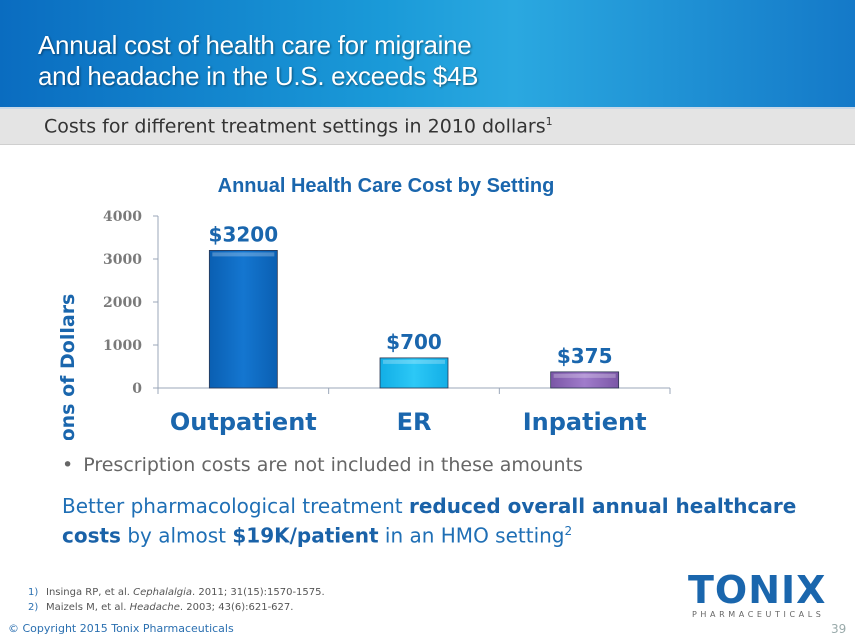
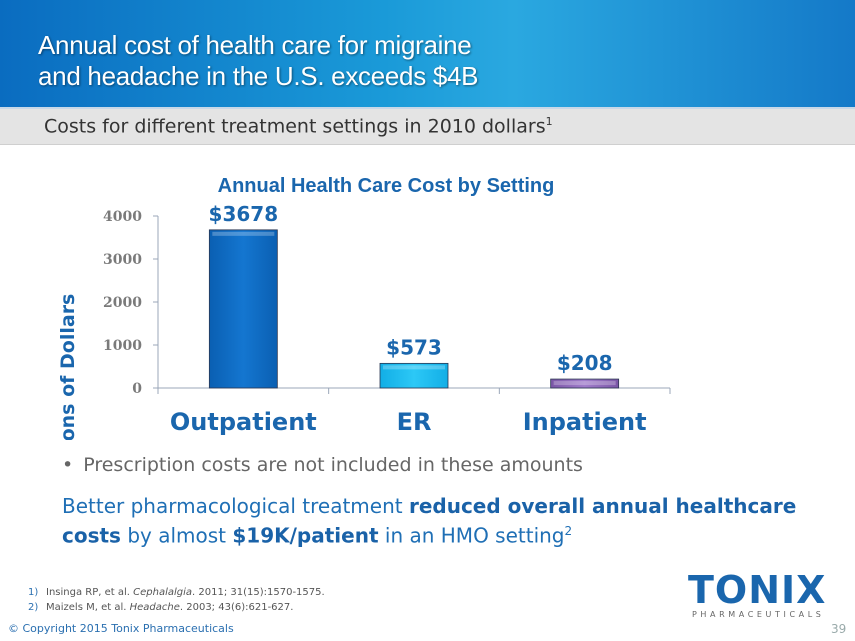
Outpatient: $3200 -> $3678
ER: $700 -> $573
Inpatient: $375 -> $208
